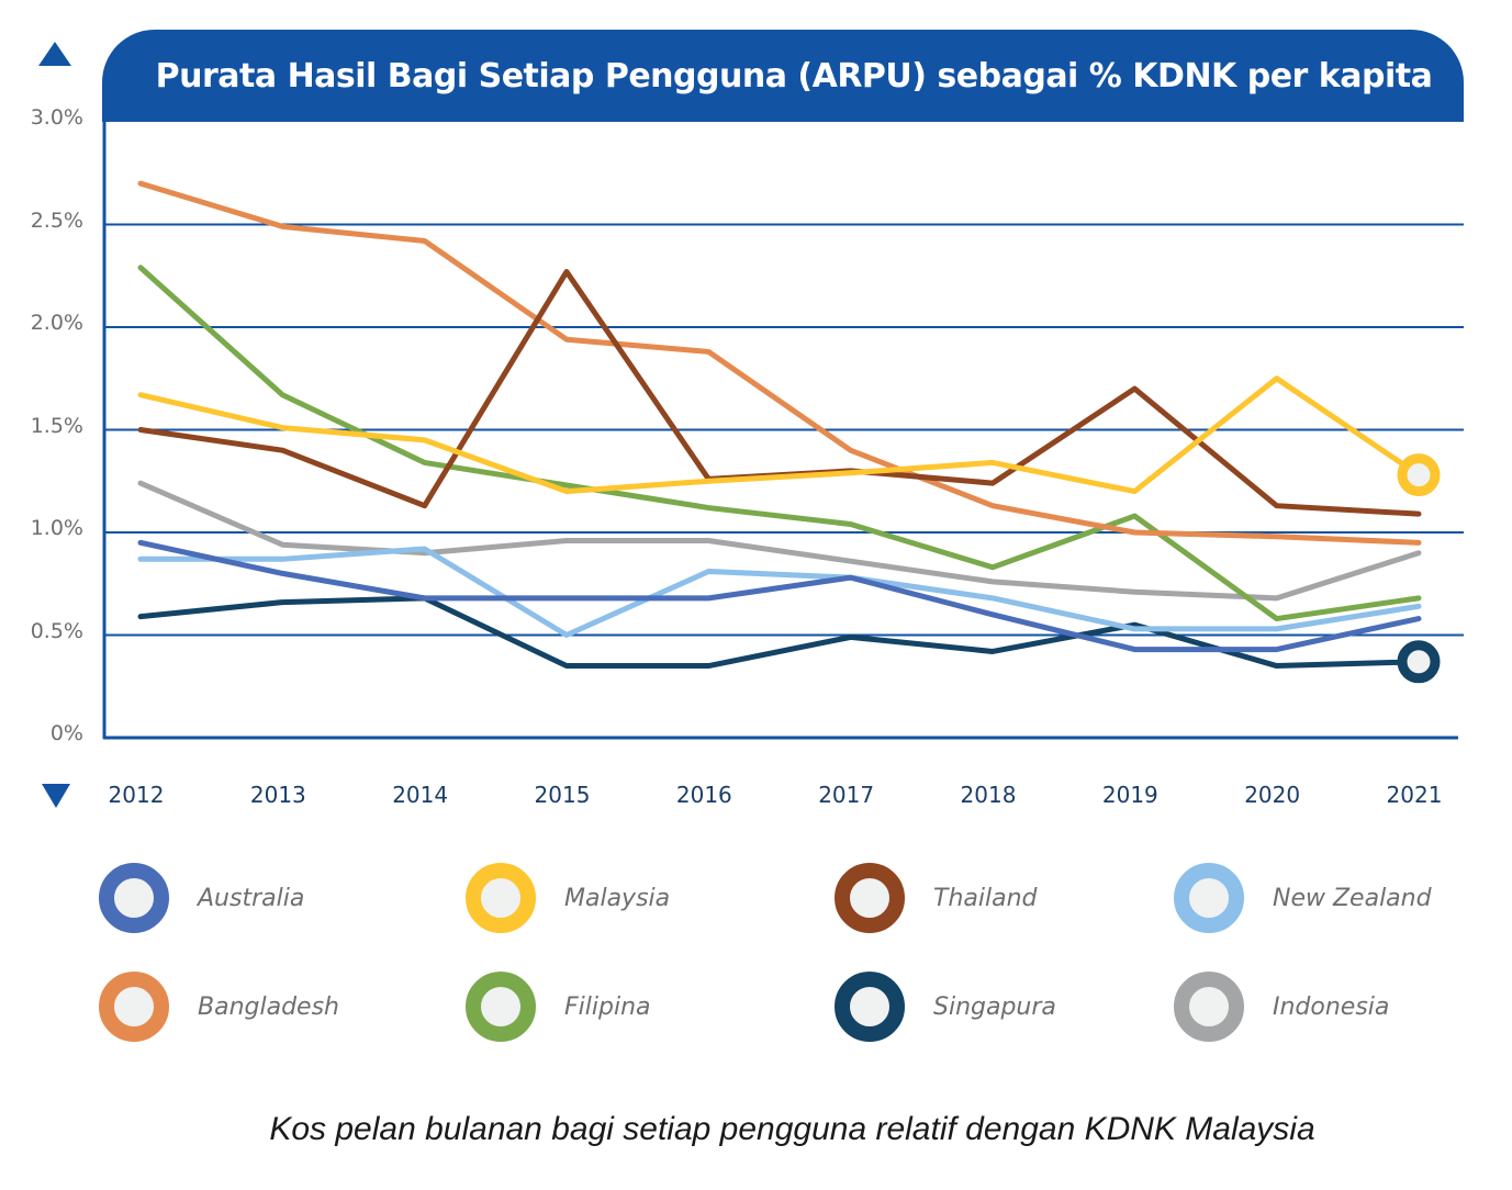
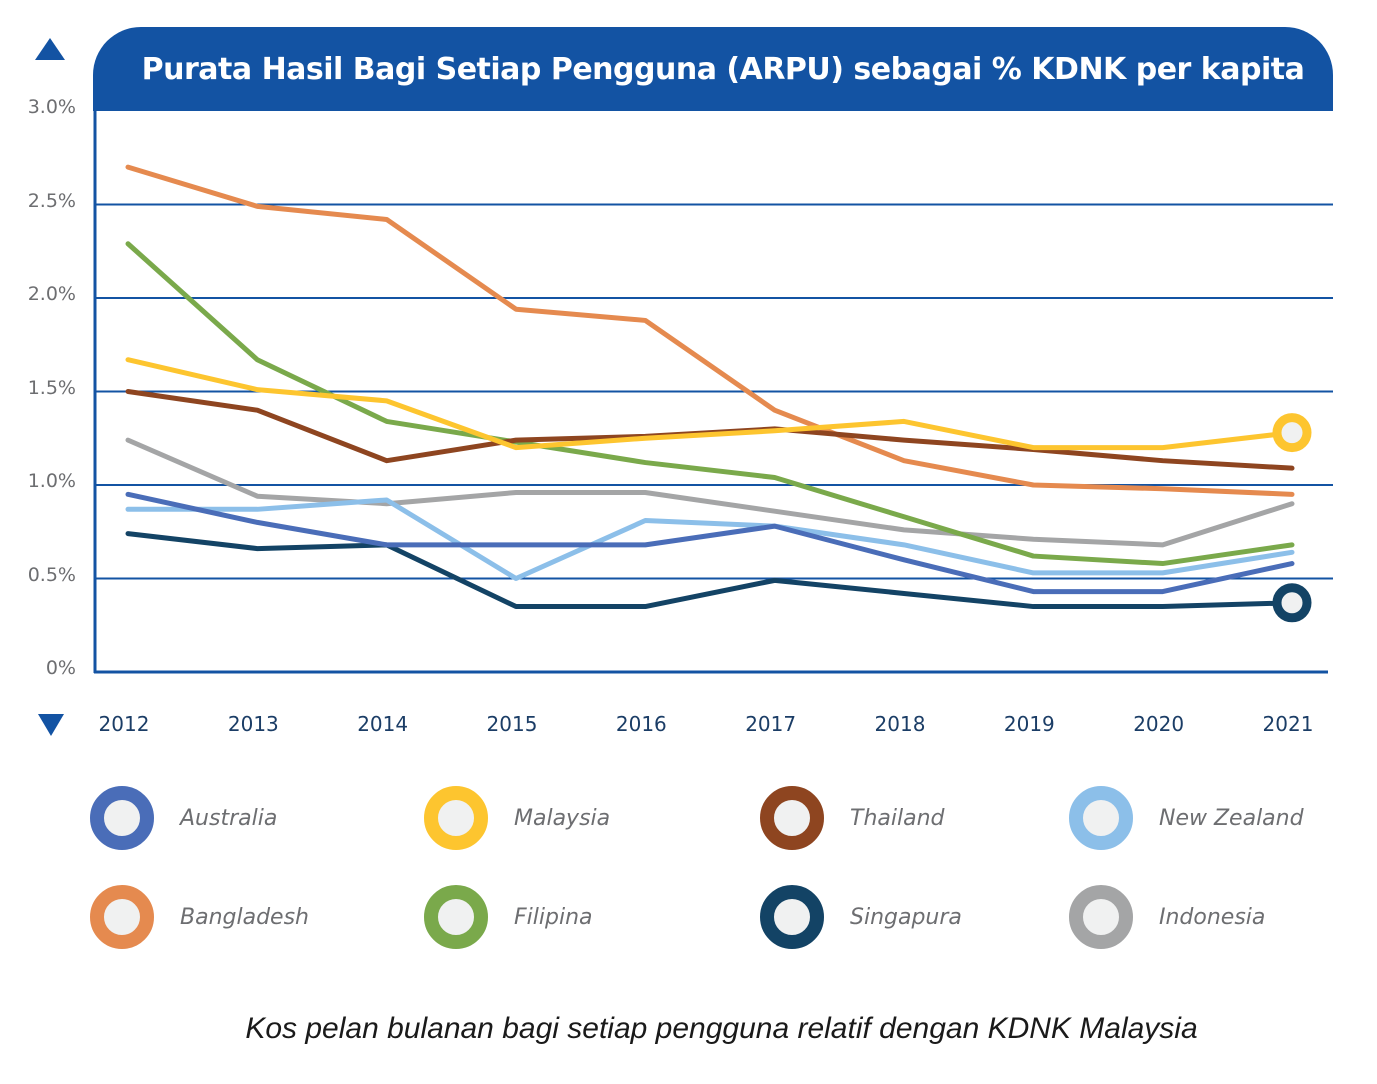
Singapura/2012: 0.59% -> 0.74%
Thailand/2015: 2.27% -> 1.24%
Thailand/2019: 1.70% -> 1.19%
Filipina/2019: 1.08% -> 0.62%
Singapura/2019: 0.55% -> 0.35%
Malaysia/2020: 1.75% -> 1.20%
